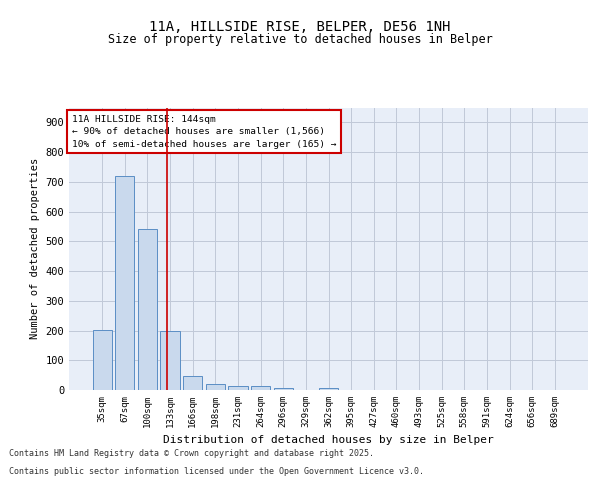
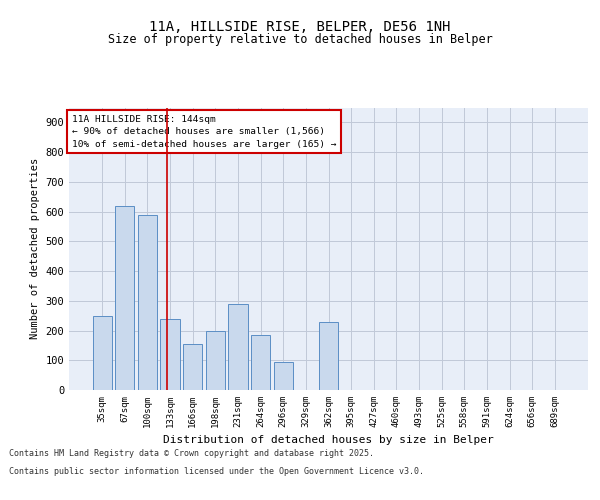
35sqm: 203 -> 250
67sqm: 720 -> 620
100sqm: 543 -> 590
133sqm: 198 -> 240
166sqm: 48 -> 155
198sqm: 20 -> 200
231sqm: 15 -> 290
264sqm: 12 -> 185
296sqm: 8 -> 95
362sqm: 7 -> 230
